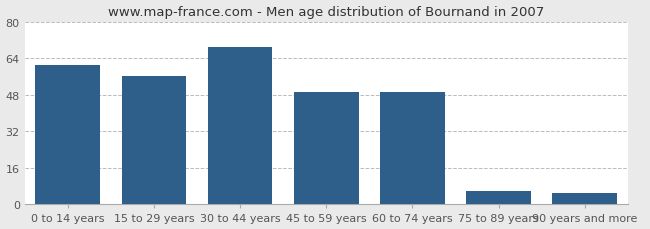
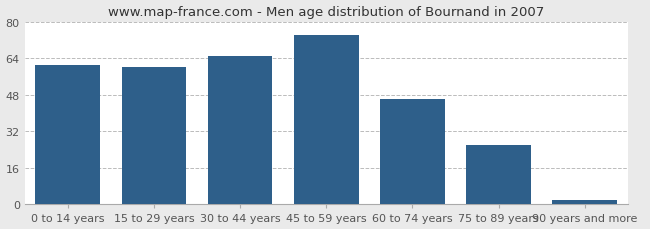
15 to 29 years: 56 -> 60
30 to 44 years: 69 -> 65
45 to 59 years: 49 -> 74
60 to 74 years: 49 -> 46
75 to 89 years: 6 -> 26
90 years and more: 5 -> 2
